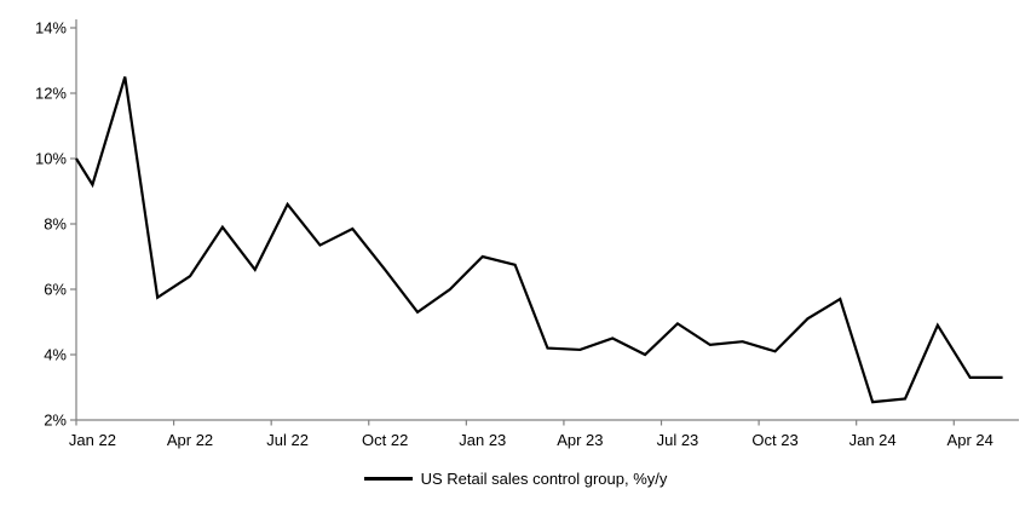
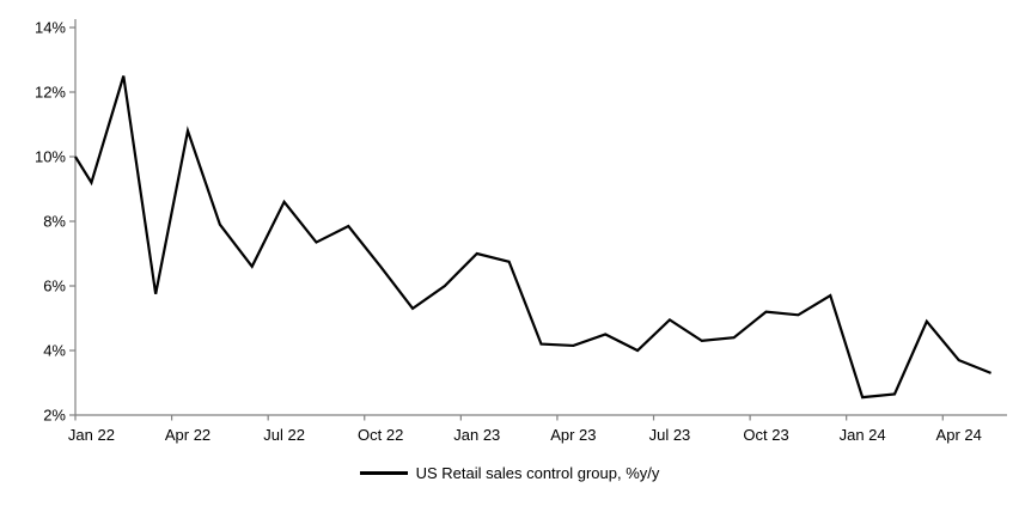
Apr 22: 6.4% -> 10.8%
Oct 23: 4.1% -> 5.2%
Apr 24: 3.3% -> 3.7%
